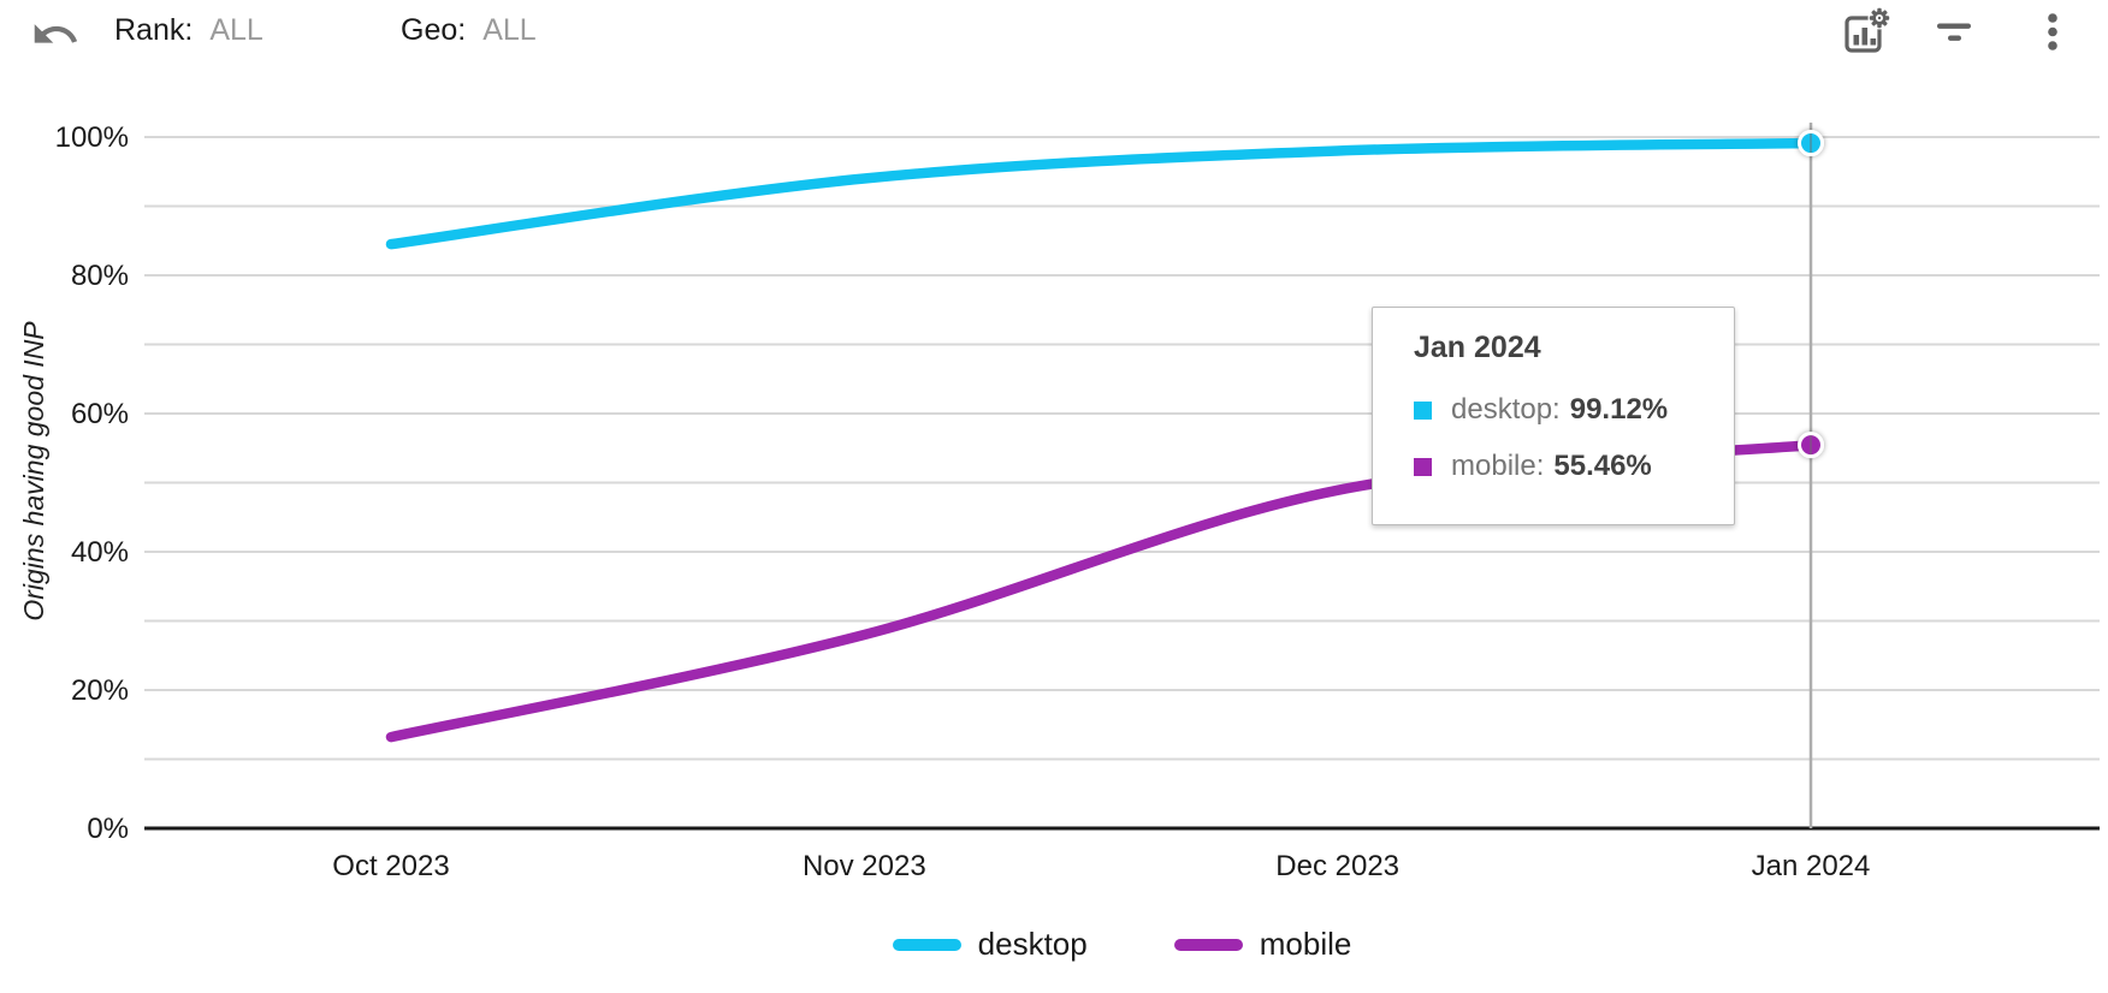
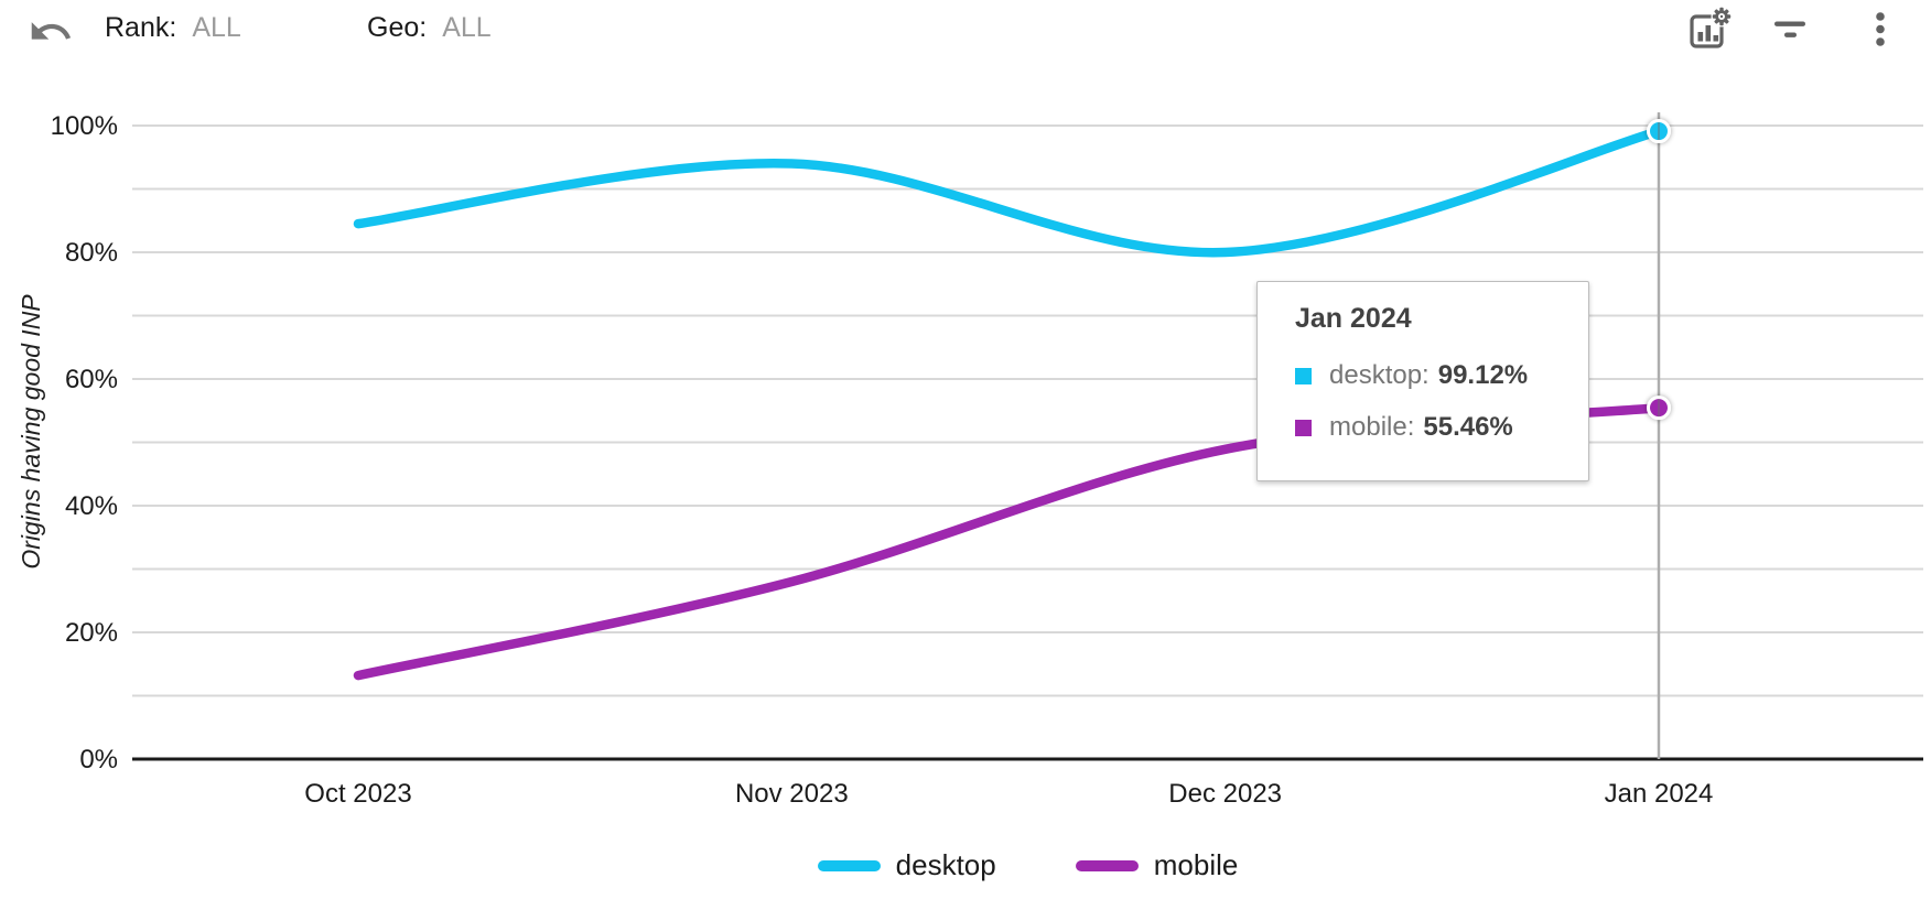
desktop/Dec 2023: 98% -> 80%
